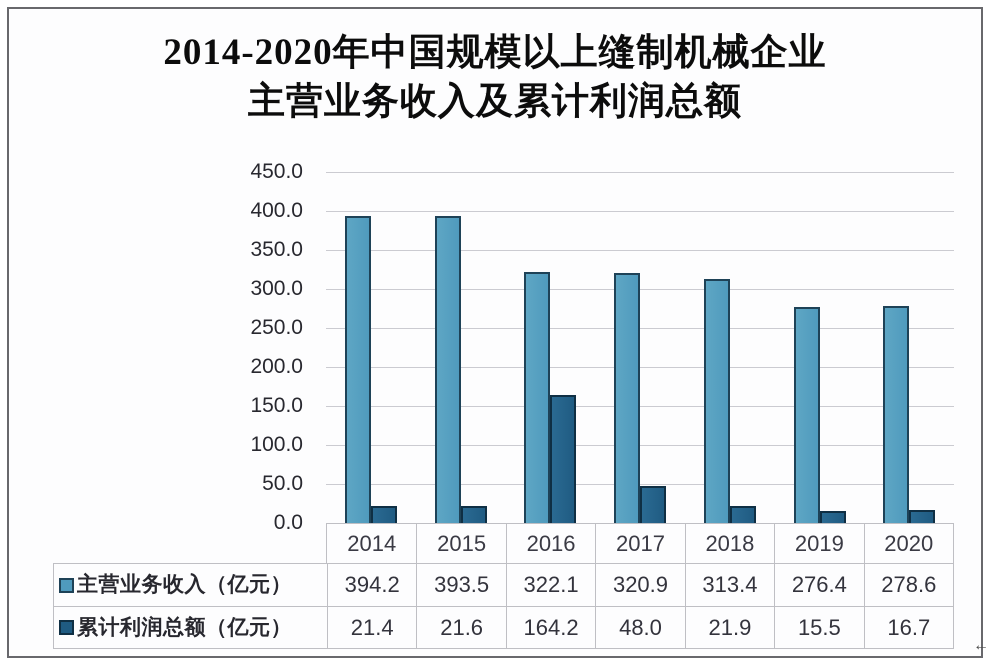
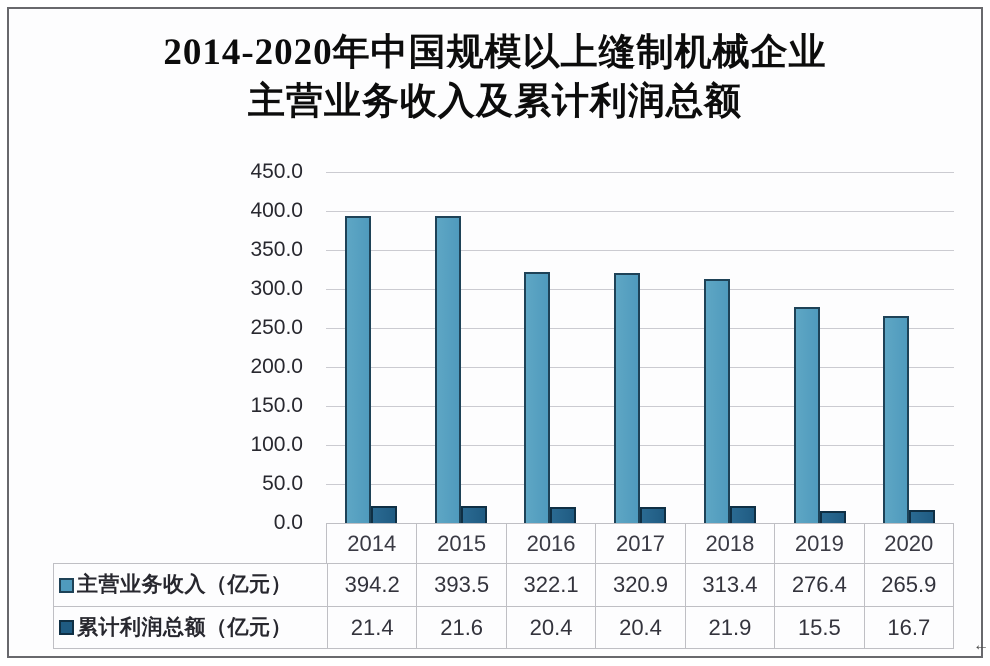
累计利润总额（亿元）/2016: 164.2 -> 20.4
累计利润总额（亿元）/2017: 48.0 -> 20.4
主营业务收入（亿元）/2020: 278.6 -> 265.9
